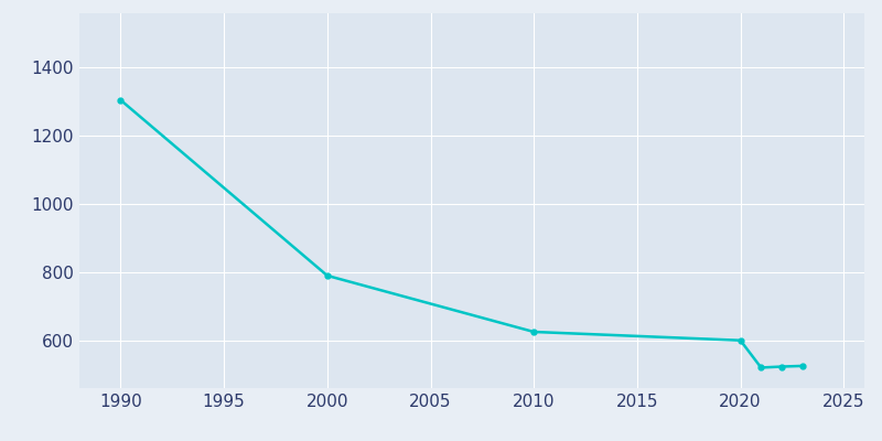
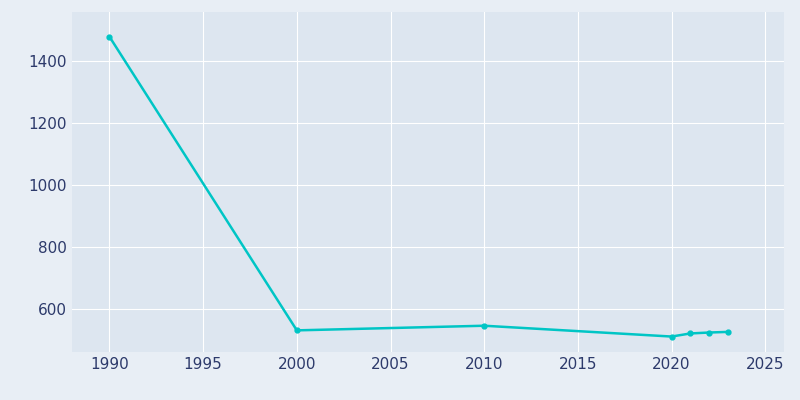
1990: 1305 -> 1480
2000: 790 -> 530
2010: 625 -> 545
2020: 600 -> 510
